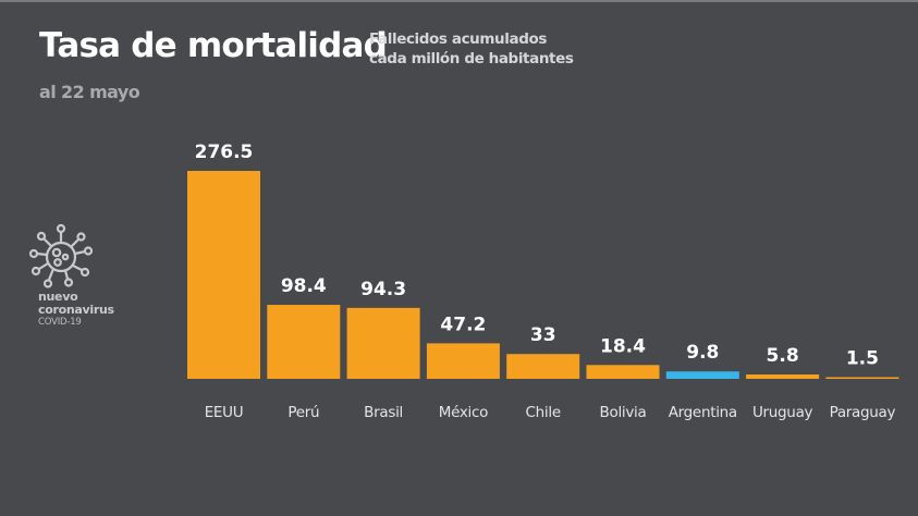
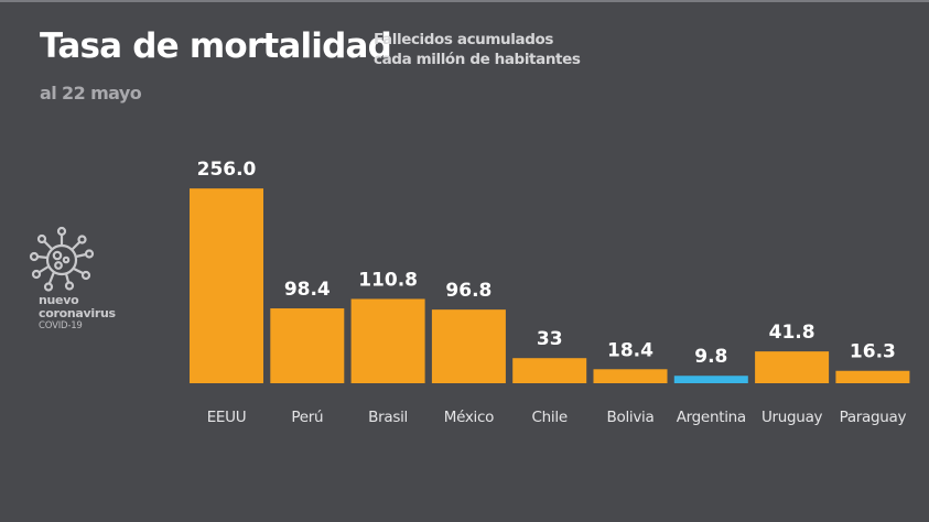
EEUU: 276.5 -> 256.0
Brasil: 94.3 -> 110.8
México: 47.2 -> 96.8
Uruguay: 5.8 -> 41.8
Paraguay: 1.5 -> 16.3
